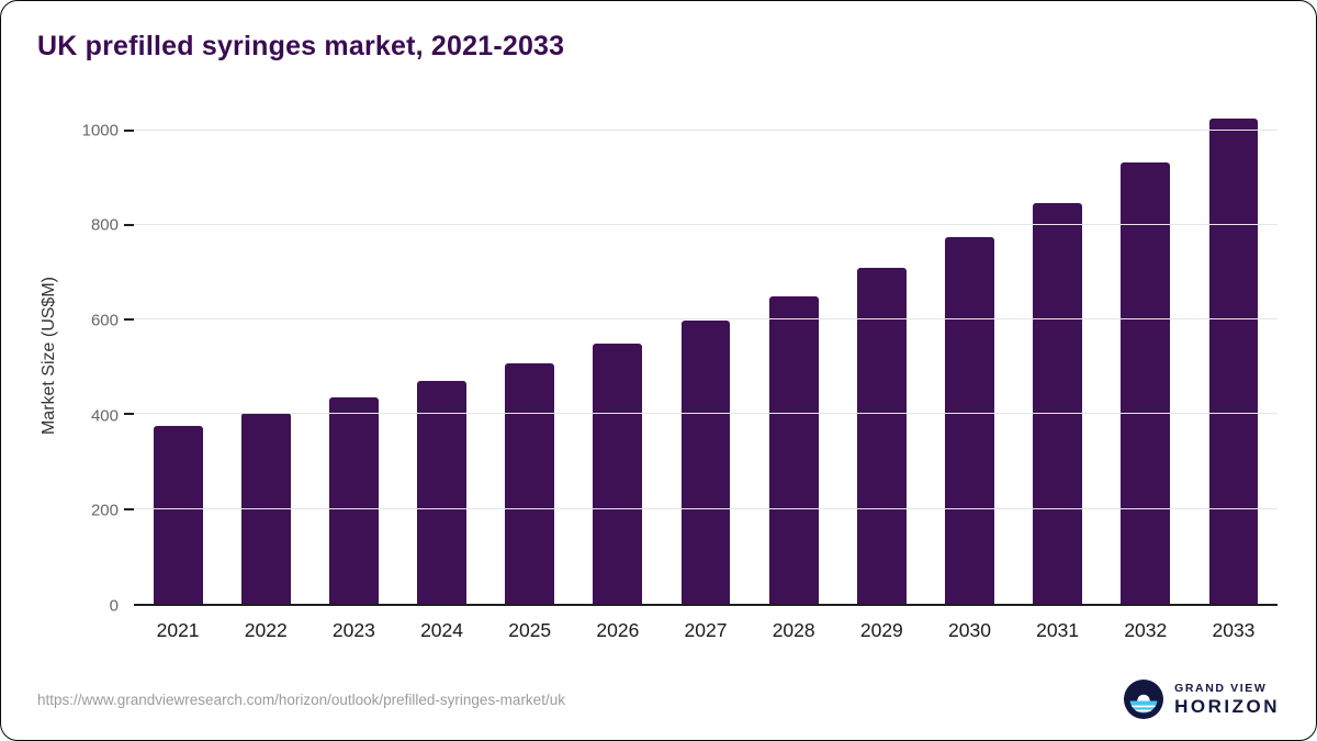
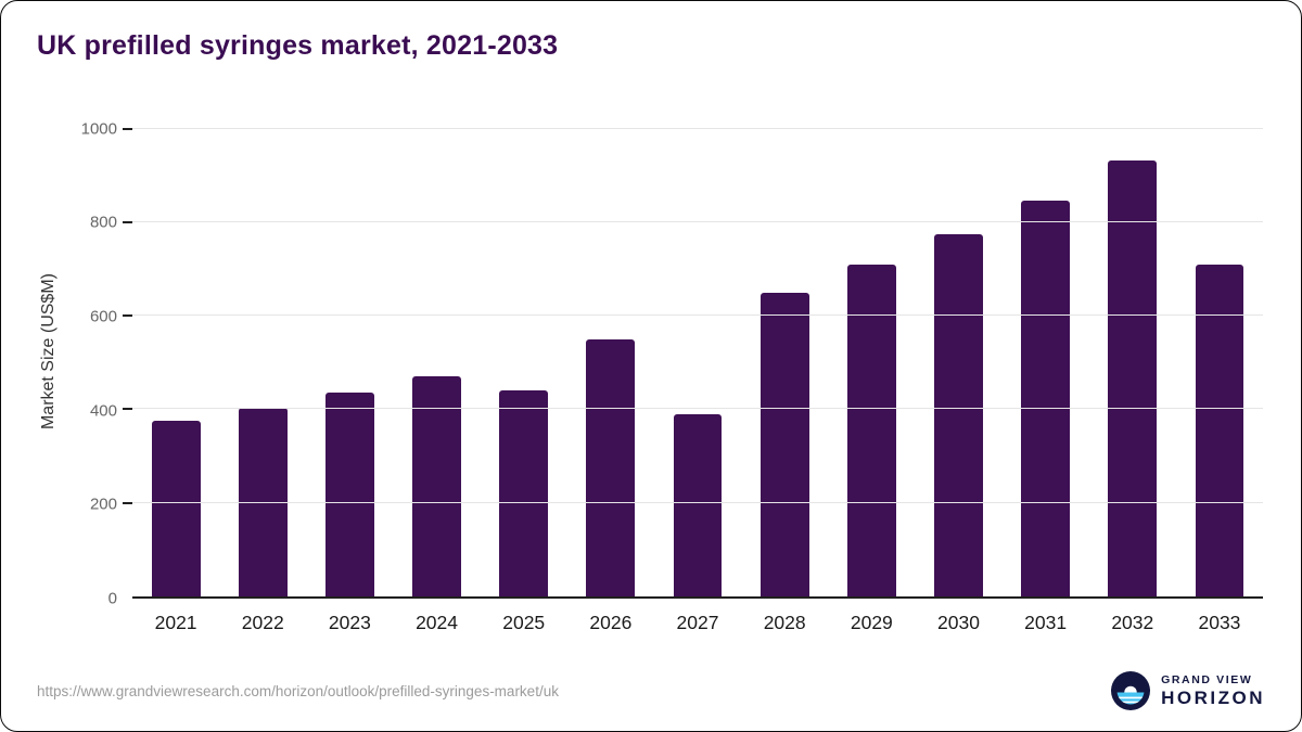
2025: 510 -> 440
2027: 600 -> 390
2033: 1020 -> 710
